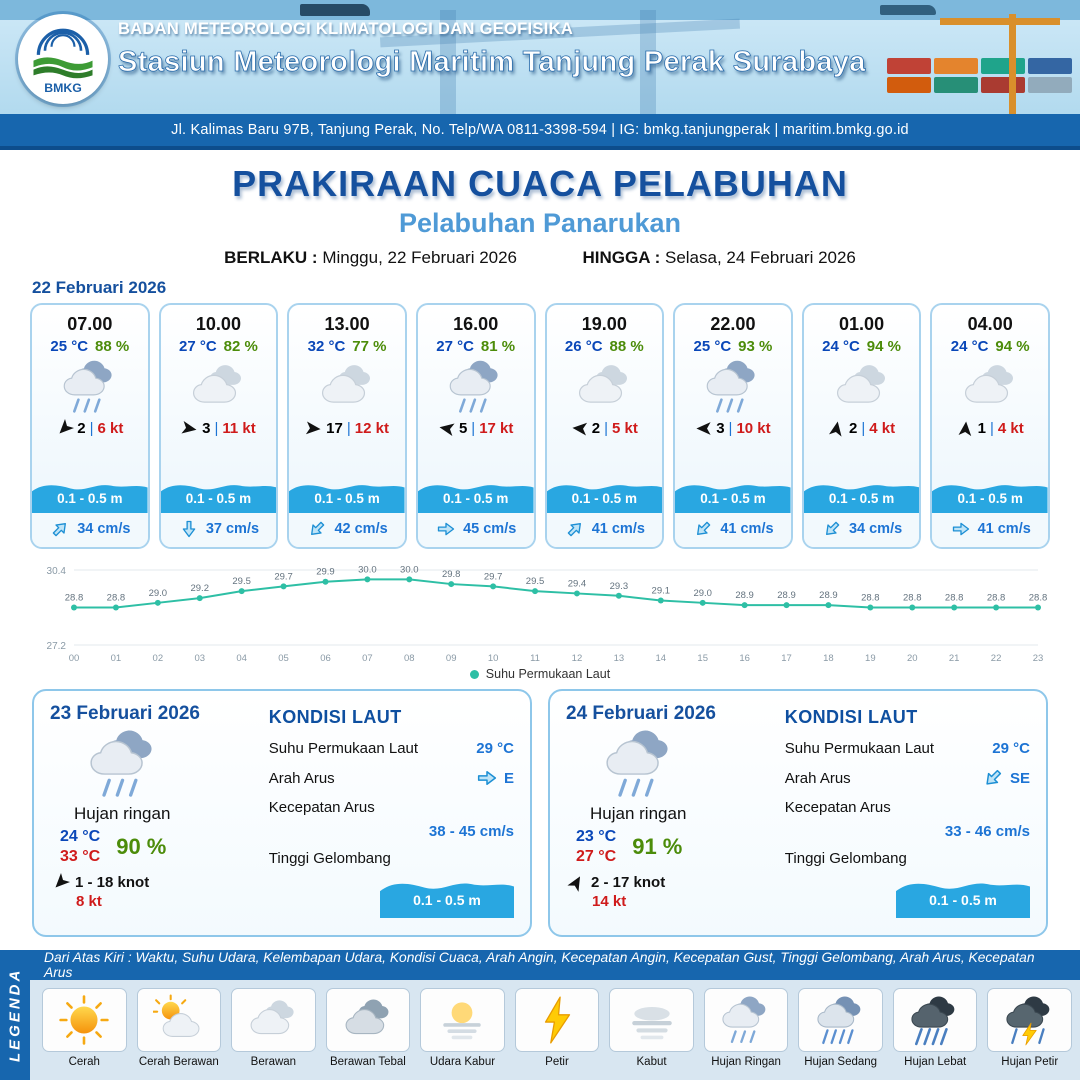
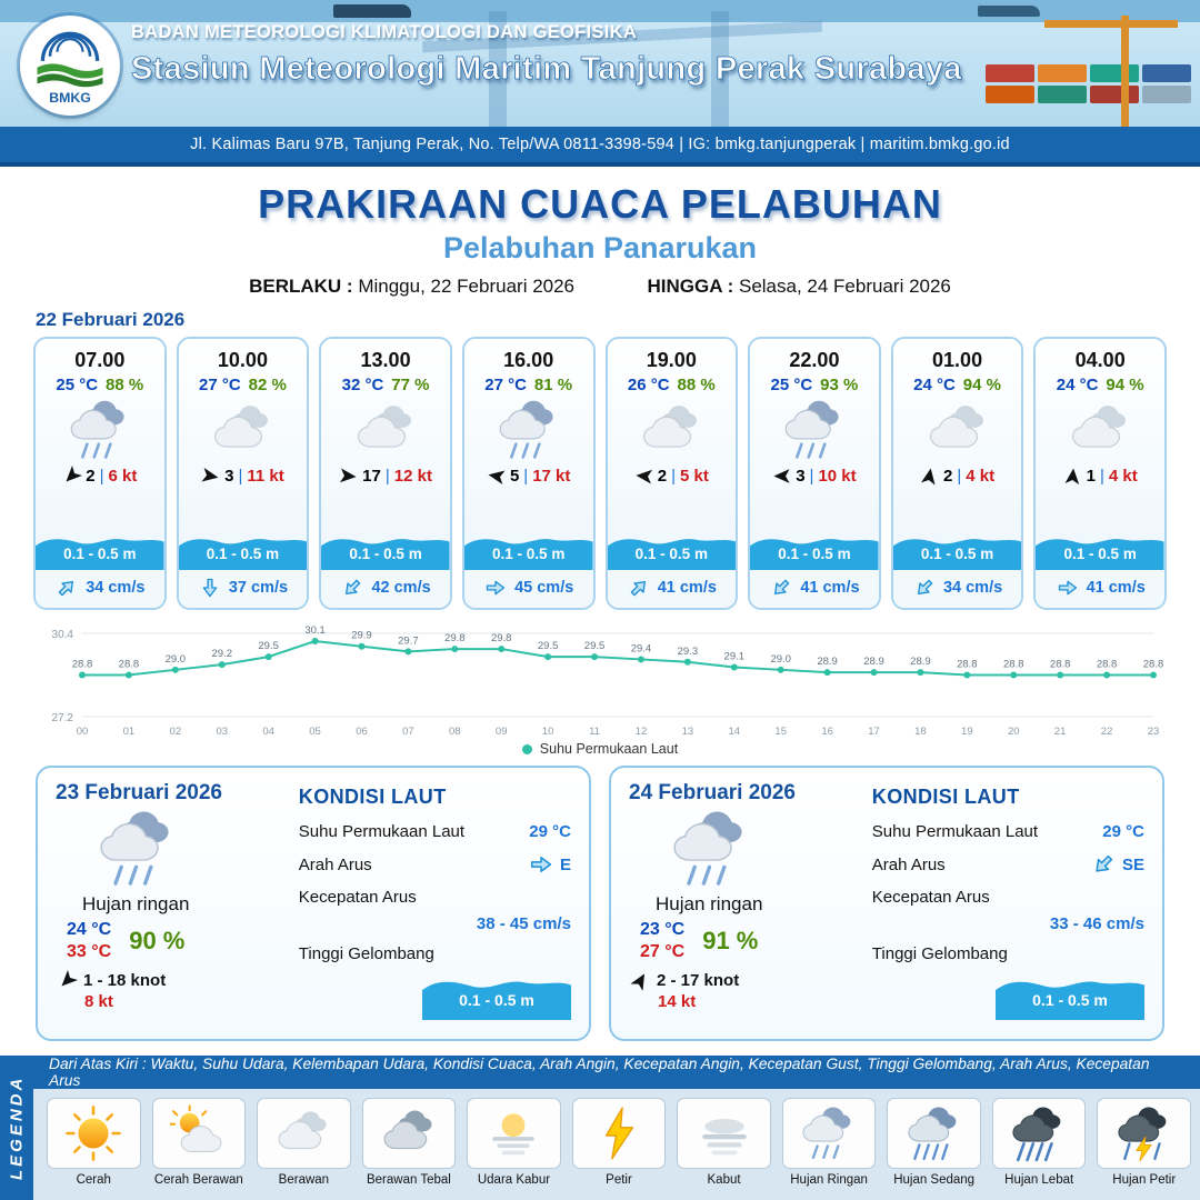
05: 29.7 -> 30.1
07: 30.0 -> 29.7
08: 30.0 -> 29.8
10: 29.7 -> 29.5
